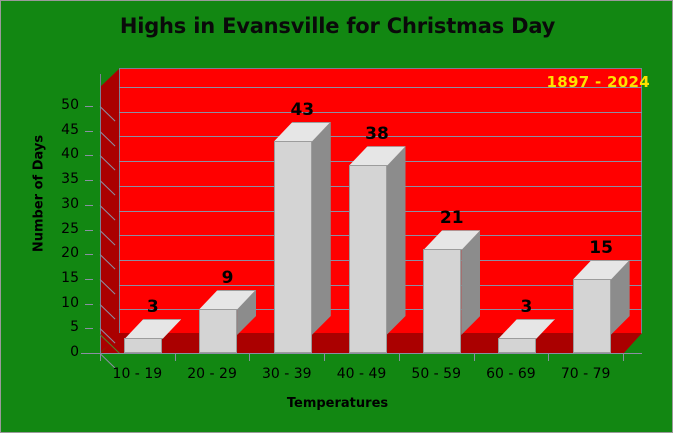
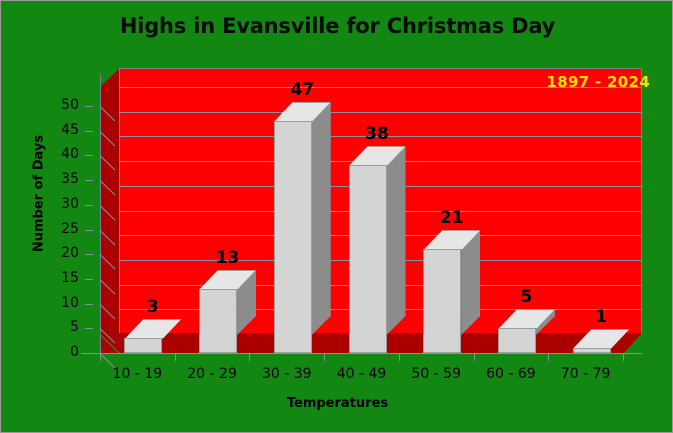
20 - 29: 9 -> 13
30 - 39: 43 -> 47
60 - 69: 3 -> 5
70 - 79: 15 -> 1
